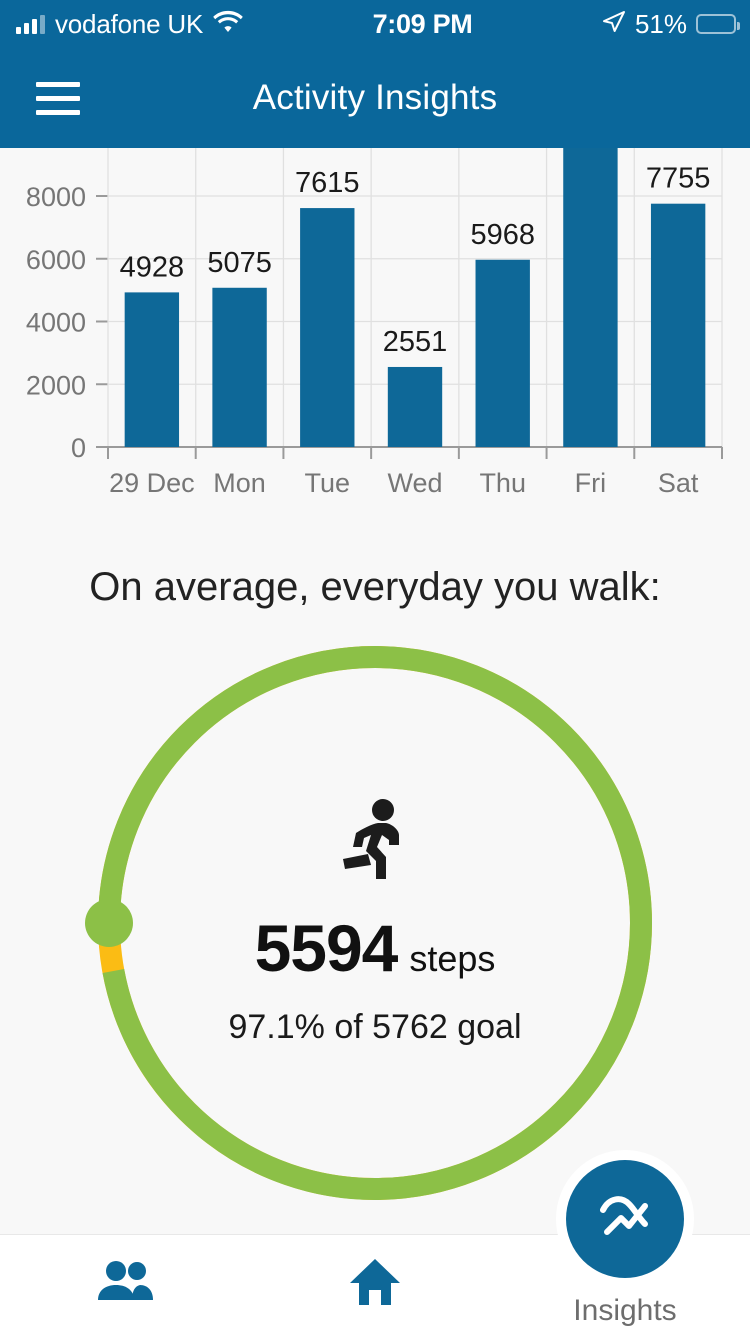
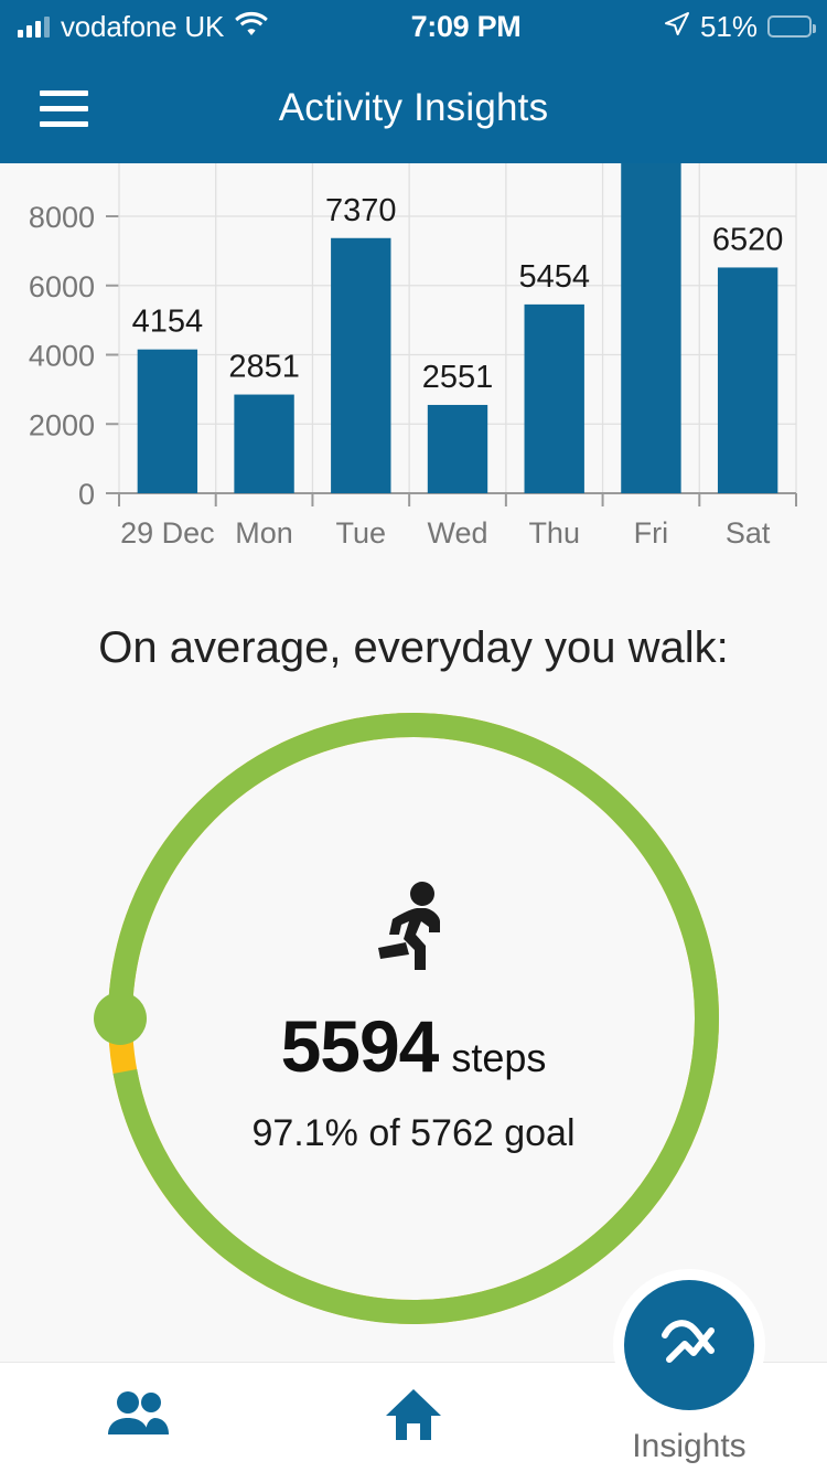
29 Dec: 4928 -> 4154
Mon: 5075 -> 2851
Tue: 7615 -> 7370
Thu: 5968 -> 5454
Sat: 7755 -> 6520
